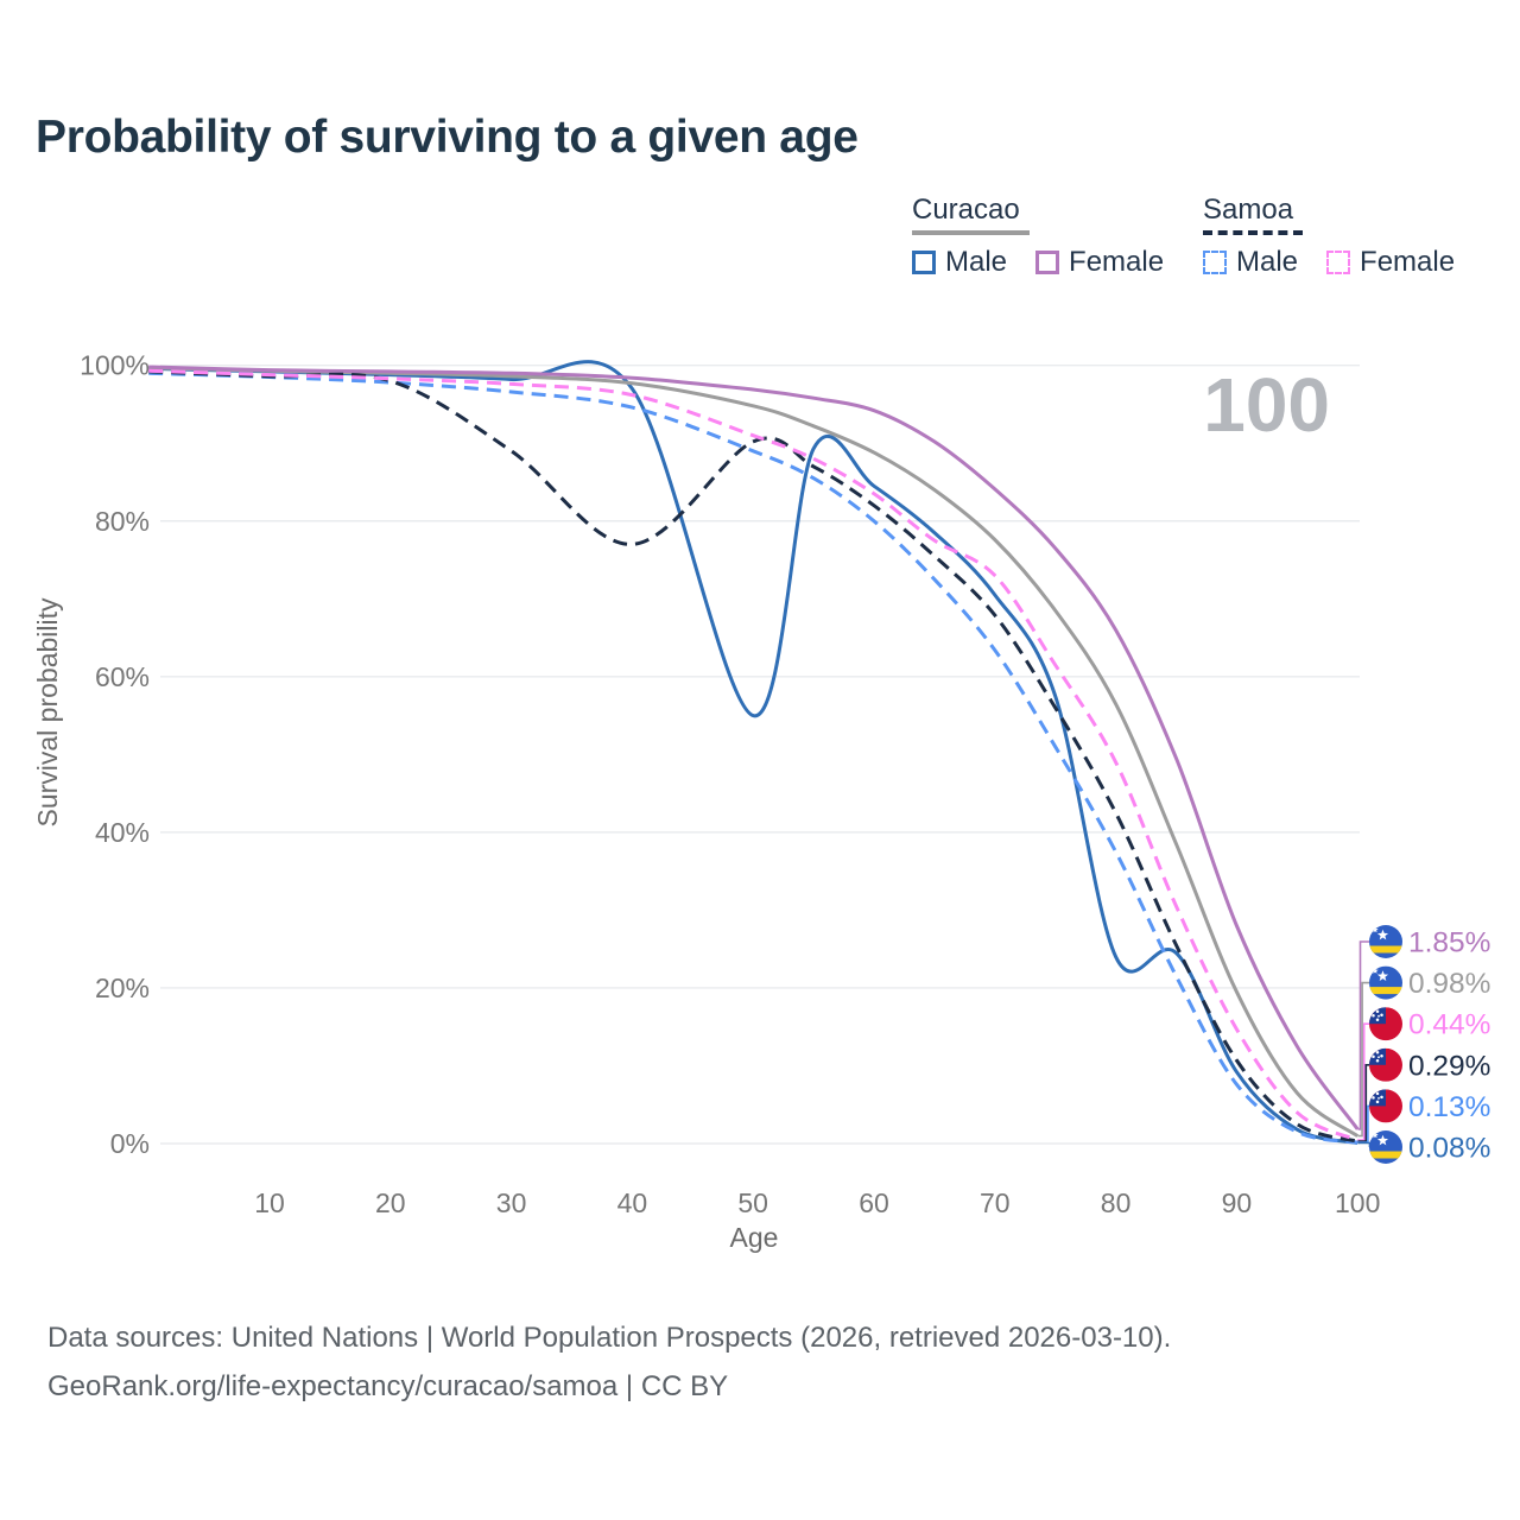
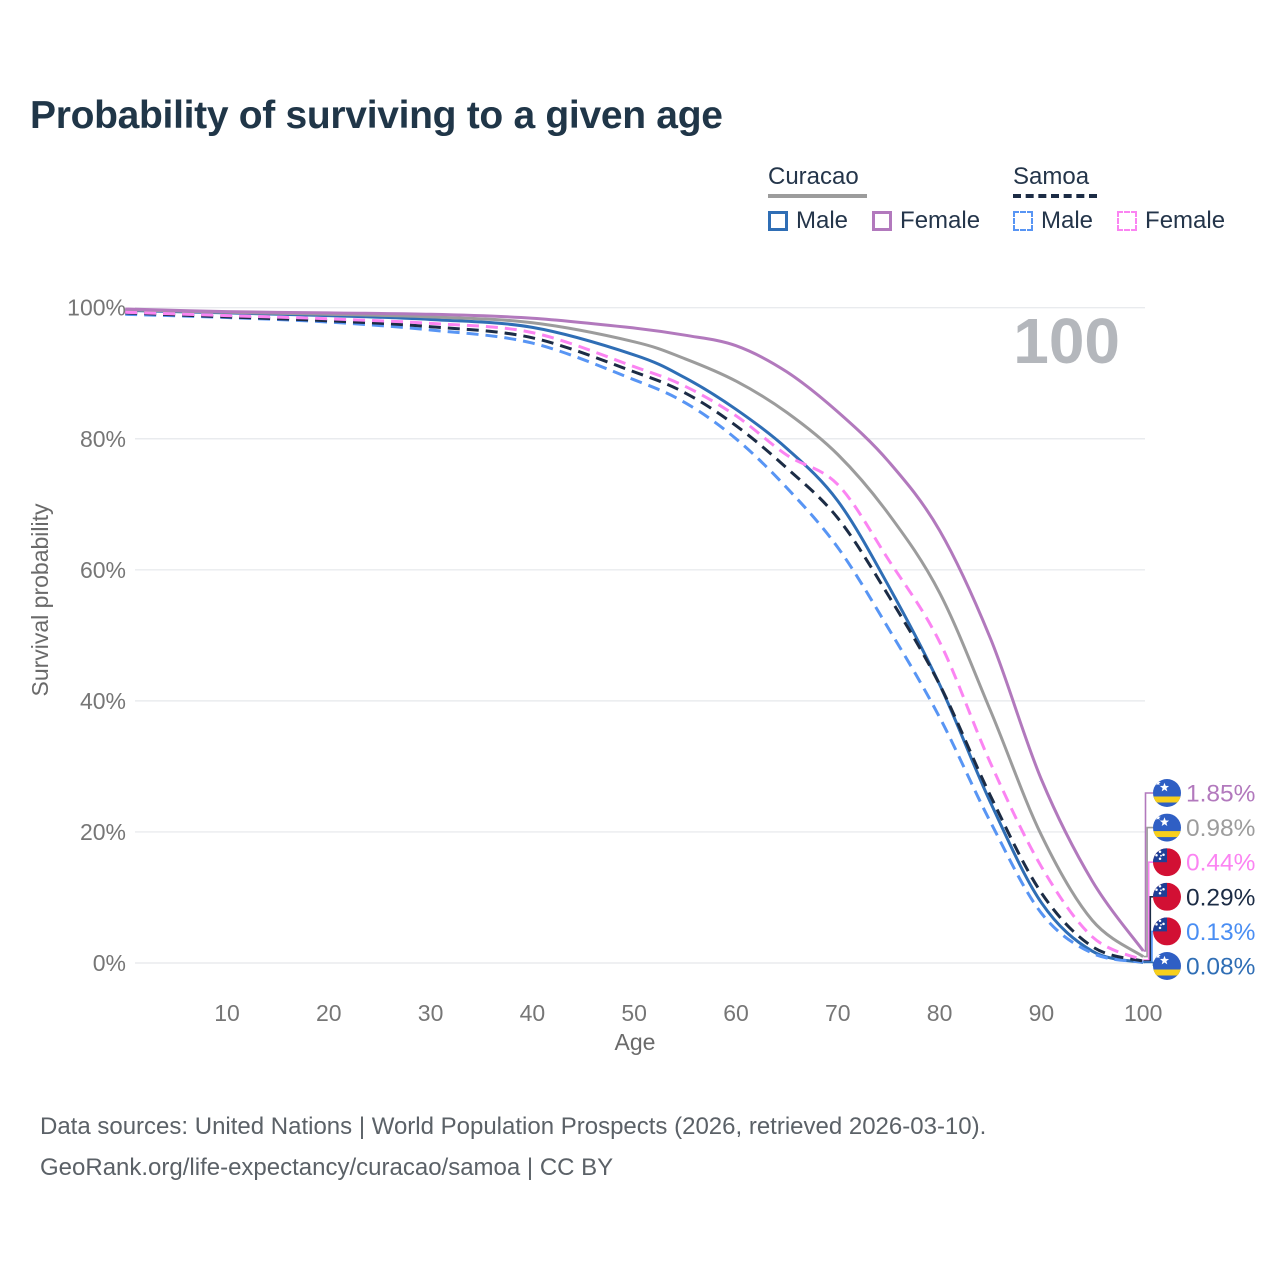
Samoa/30: 89% -> 97%
Samoa/40: 77% -> 95%
Curacao Male/50: 55% -> 93%
Curacao Male/80: 24% -> 42%
